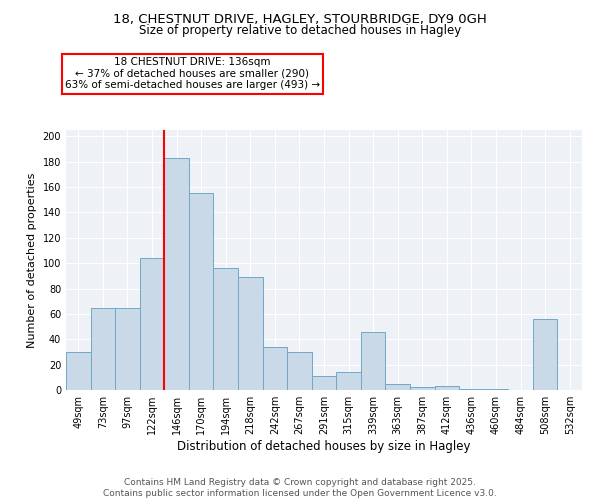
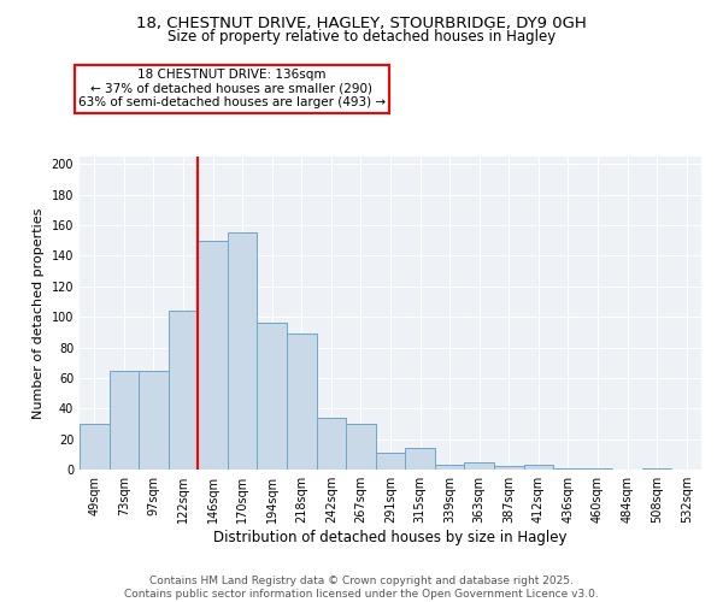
146sqm: 183 -> 150
339sqm: 46 -> 3
508sqm: 56 -> 1
